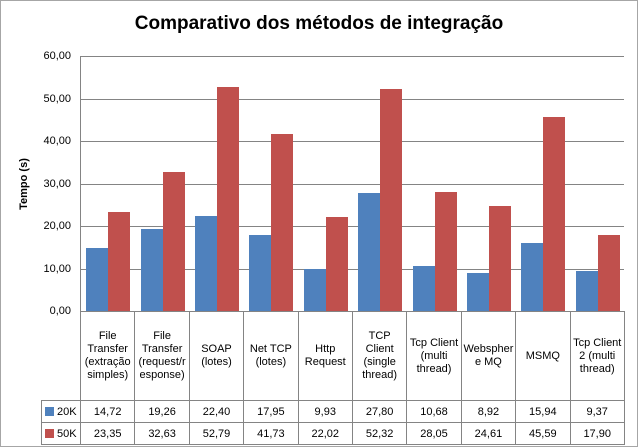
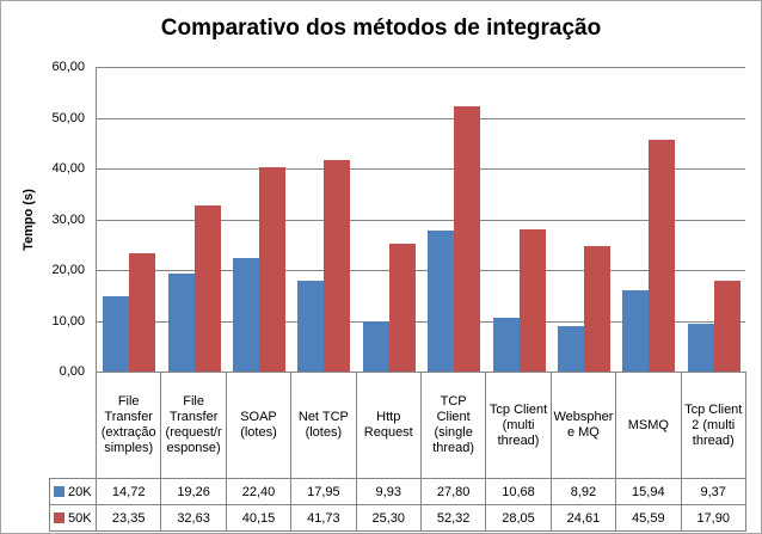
50K/SOAP (lotes): 52,79 -> 40,15
50K/Http Request: 22,02 -> 25,30
